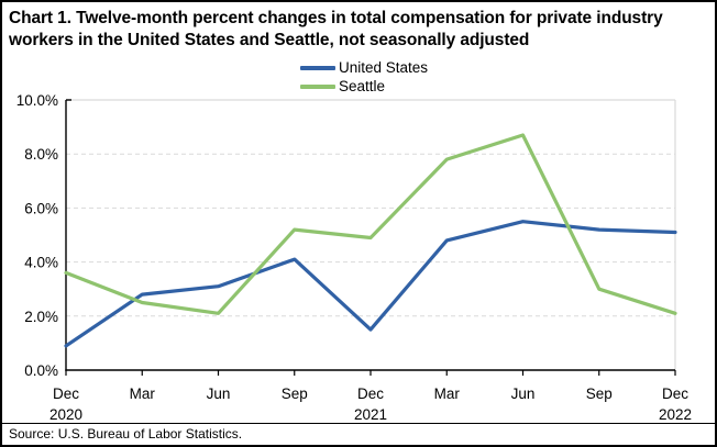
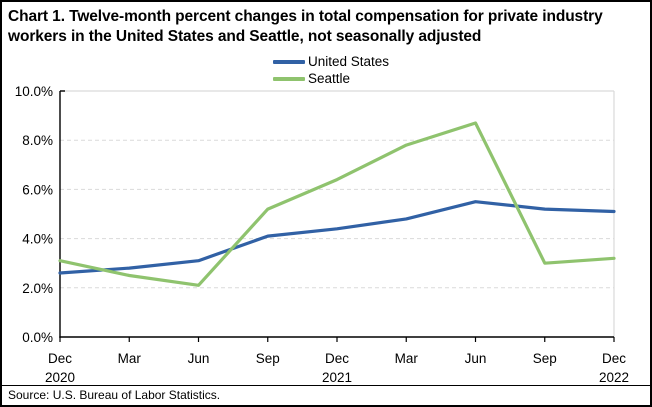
United States/Dec 2020: 0.9% -> 2.6%
Seattle/Dec 2020: 3.6% -> 3.1%
United States/Dec 2021: 1.5% -> 4.4%
Seattle/Dec 2021: 4.9% -> 6.4%
Seattle/Dec 2022: 2.1% -> 3.2%
